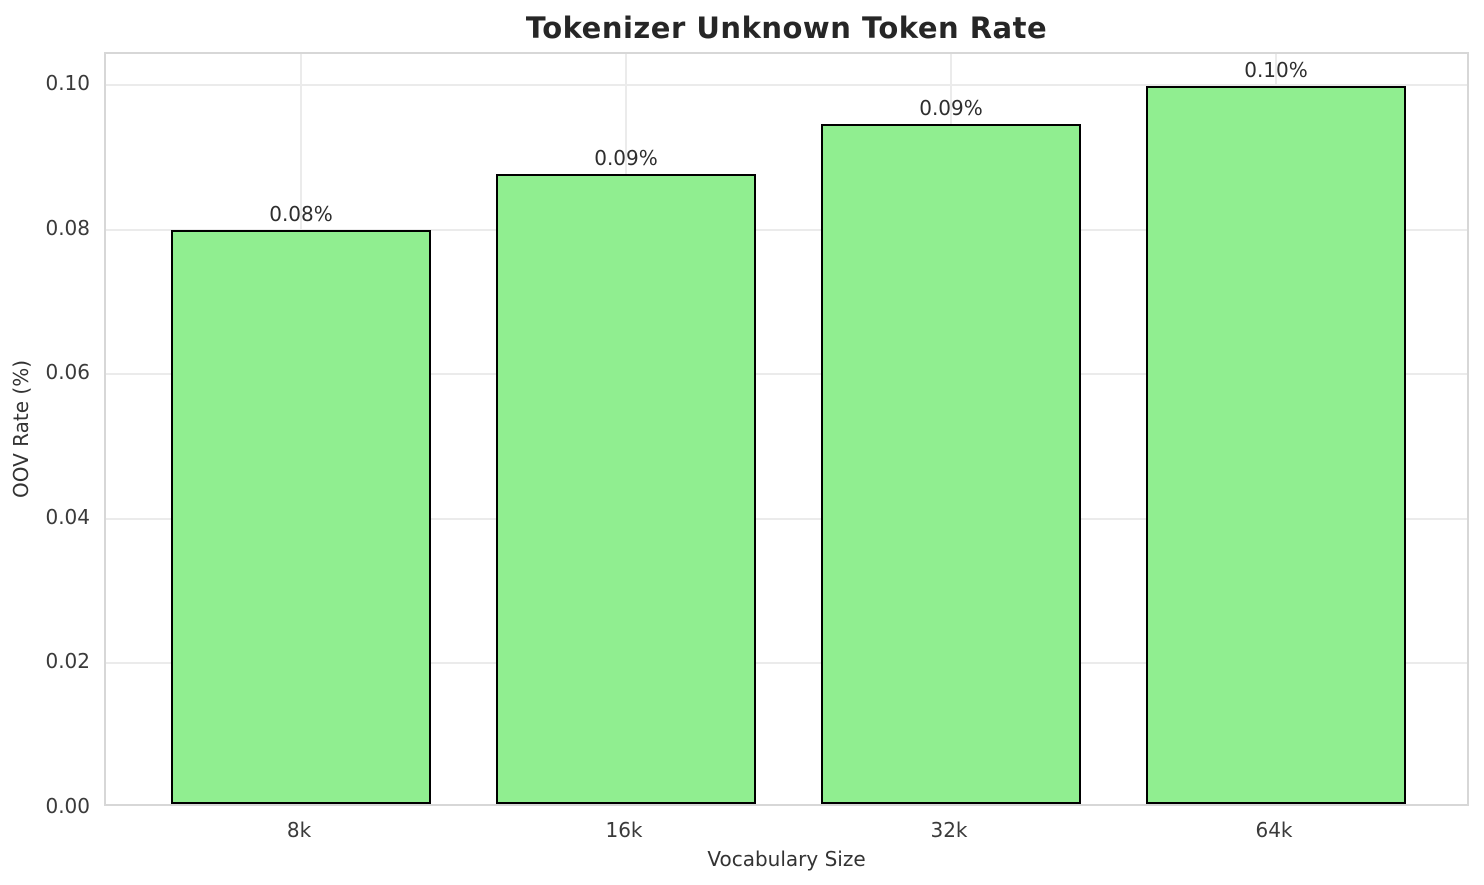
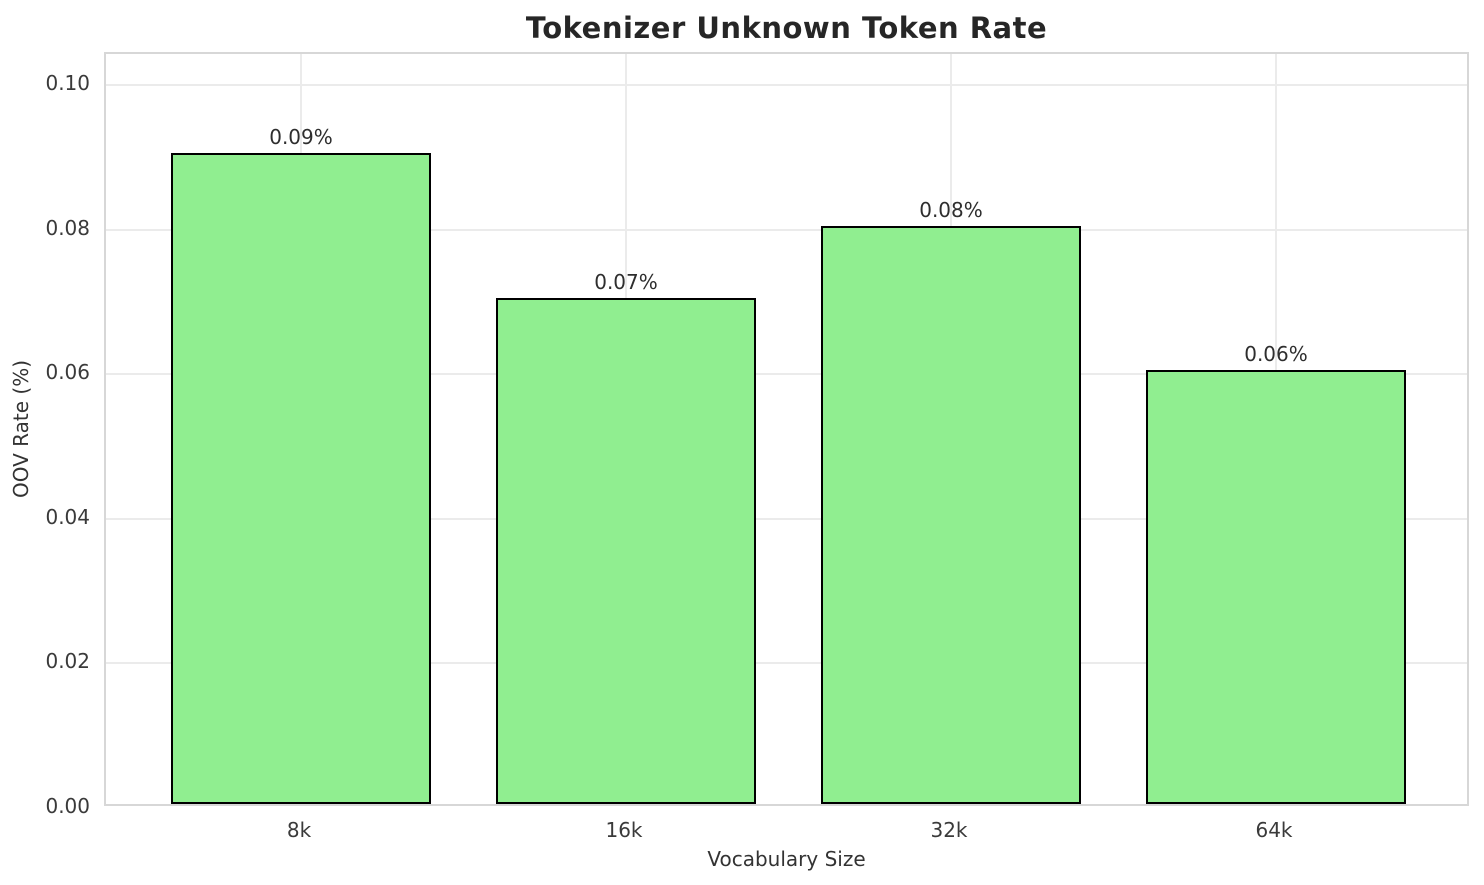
8k: 0.08% -> 0.09%
16k: 0.09% -> 0.07%
32k: 0.09% -> 0.08%
64k: 0.10% -> 0.06%
